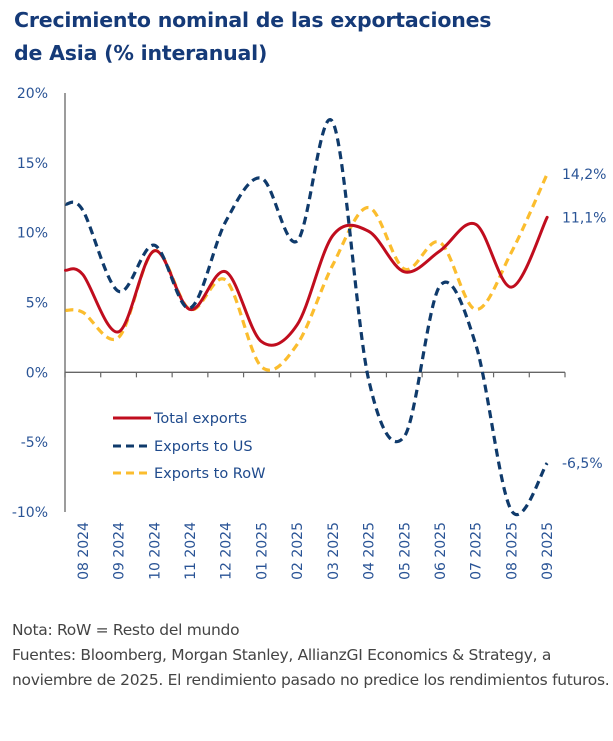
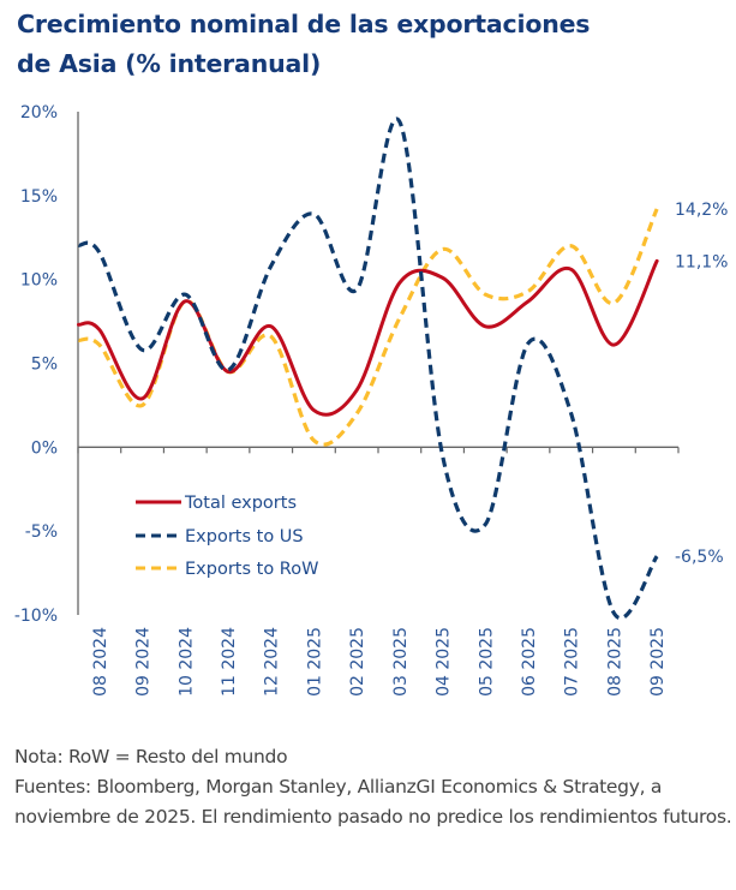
Exports to RoW/08 2024: 4.3% -> 6.1%
Exports to US/03 2025: 17.9% -> 19.4%
Exports to RoW/05 2025: 7.4% -> 9.1%
Exports to RoW/07 2025: 4.5% -> 12.0%
